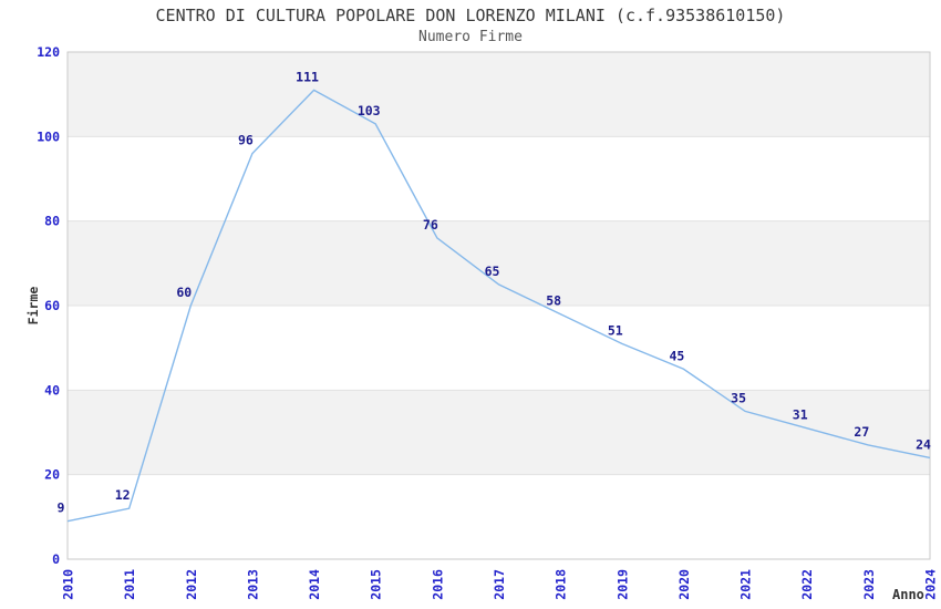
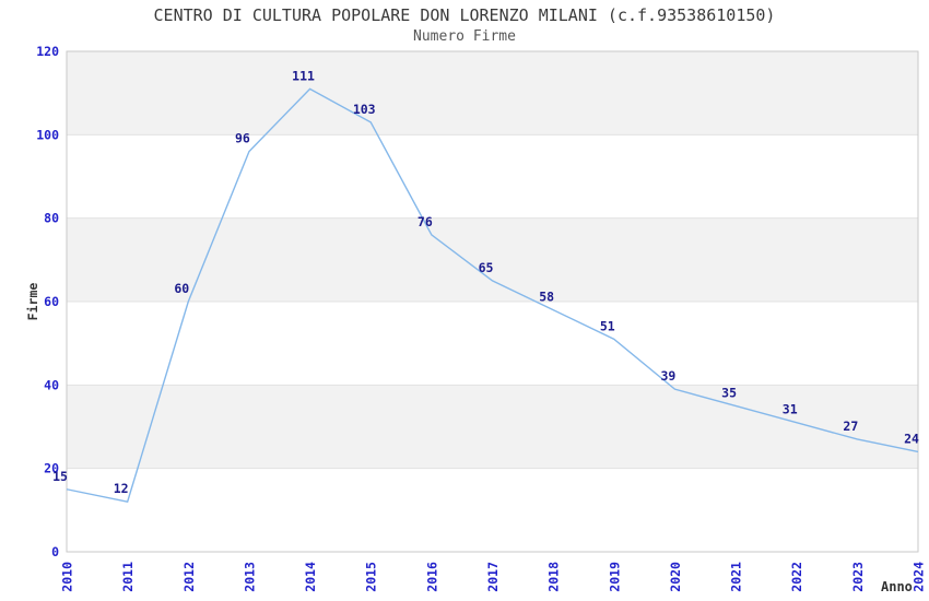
2010: 9 -> 15
2020: 45 -> 39
